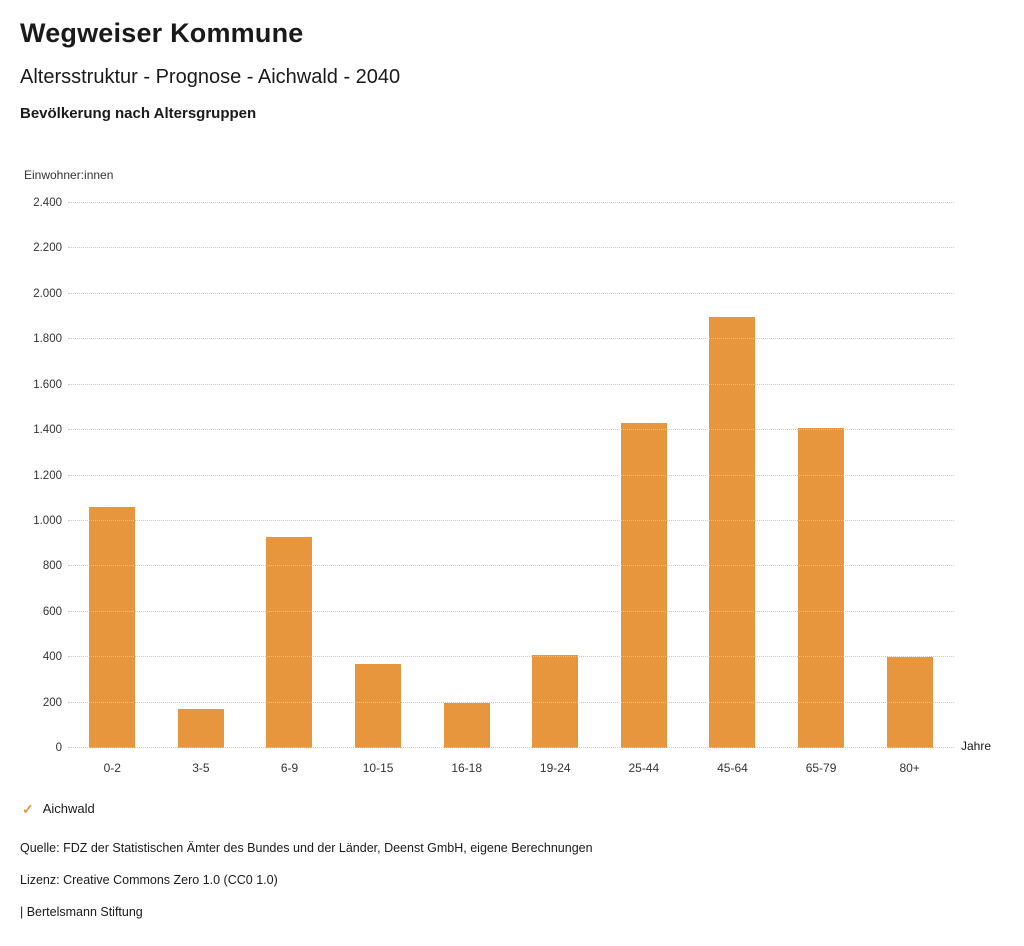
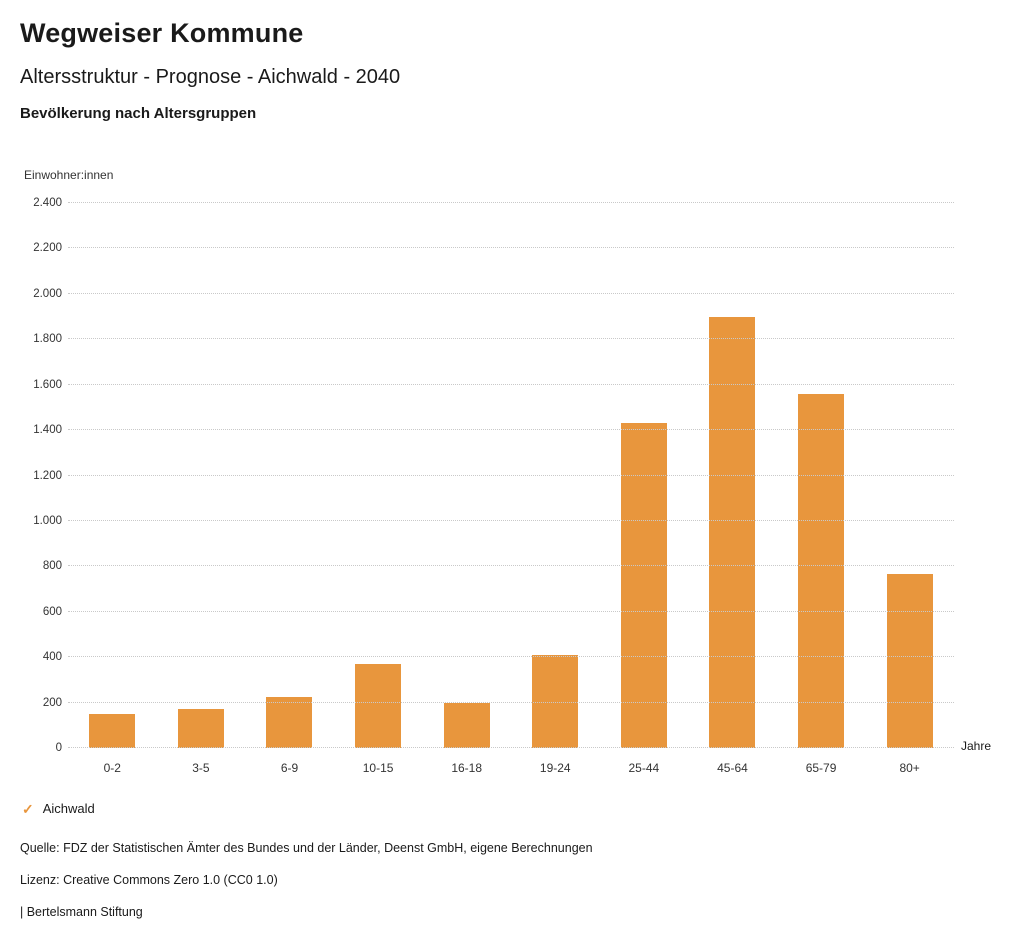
0-2: 1060 -> 150
6-9: 930 -> 220
65-79: 1410 -> 1560
80+: 400 -> 760
